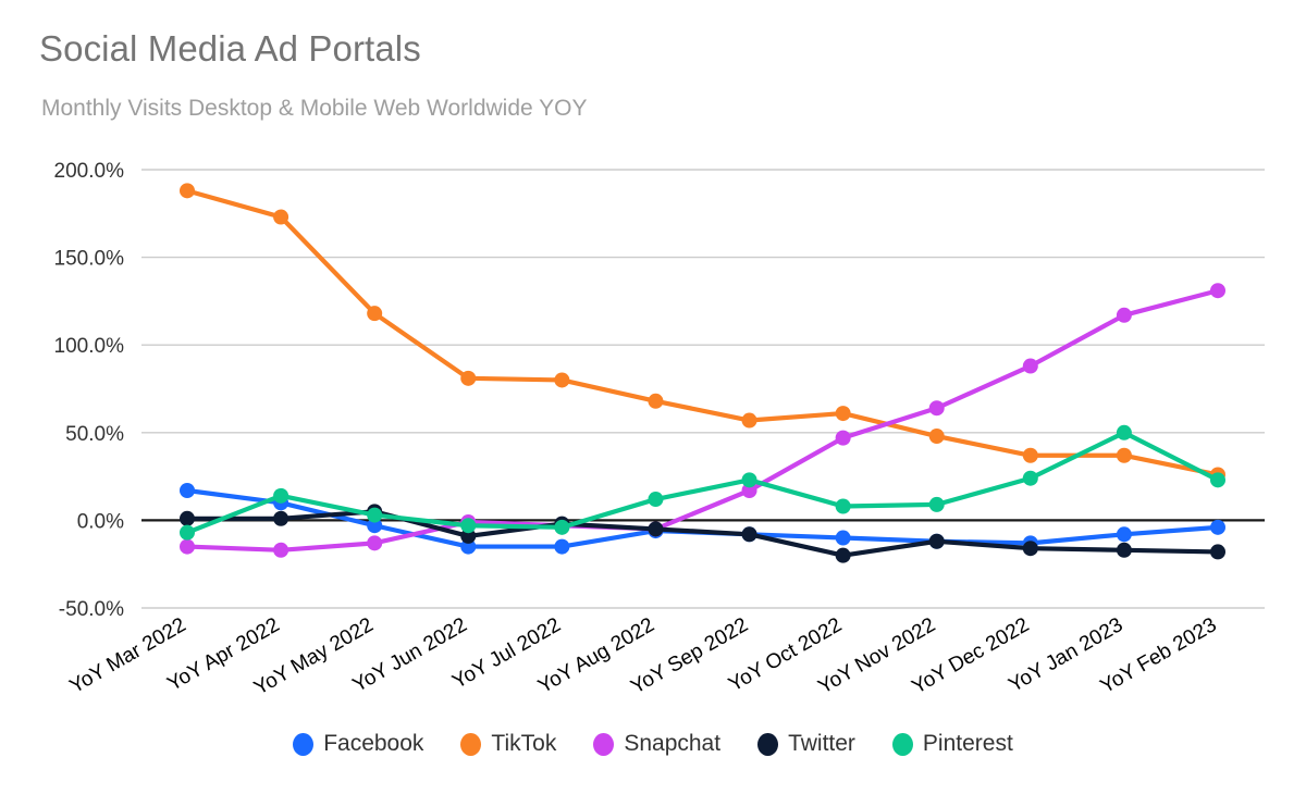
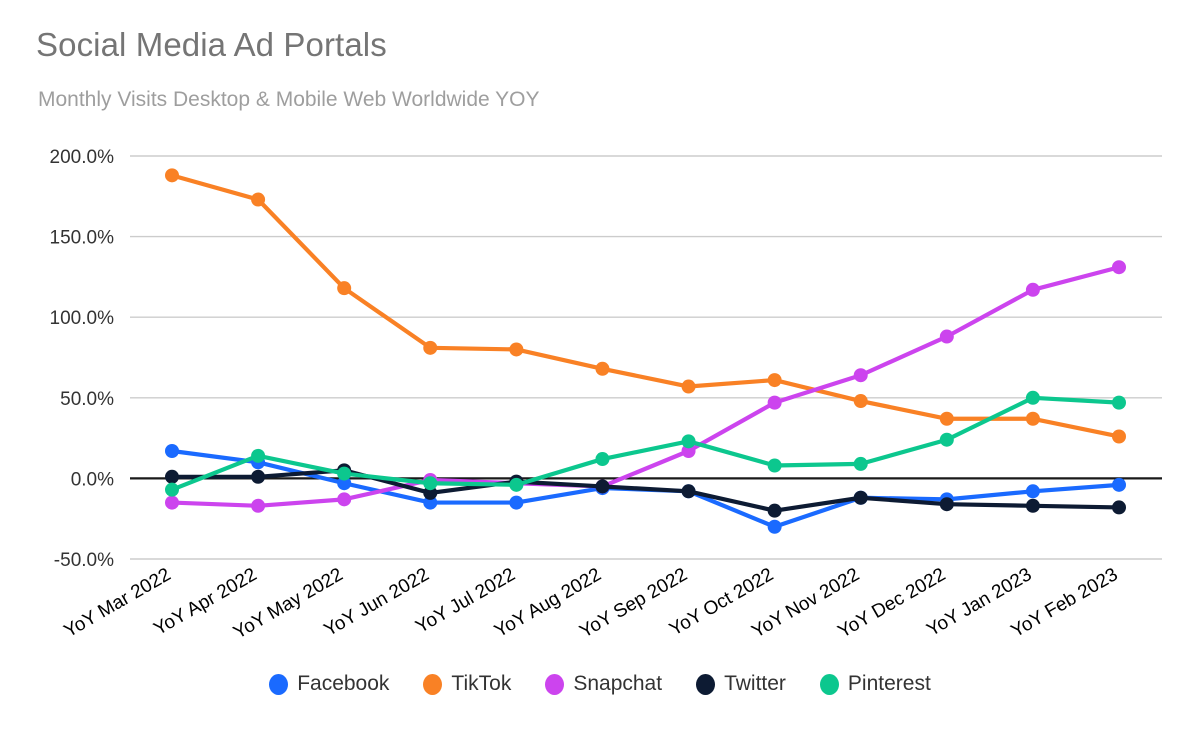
Facebook/YoY Oct 2022: -10% -> -30%
Pinterest/YoY Feb 2023: 23% -> 47%
